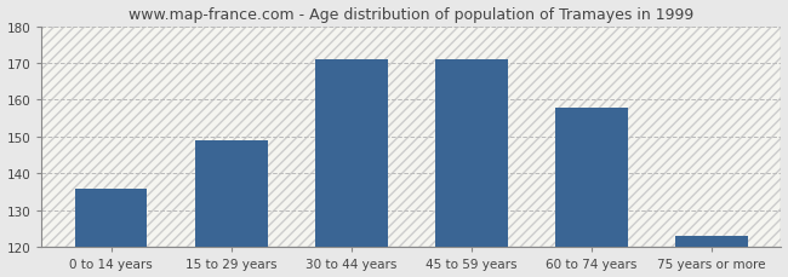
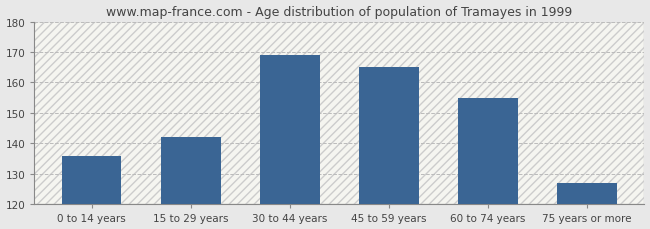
15 to 29 years: 149 -> 142
30 to 44 years: 171 -> 169
45 to 59 years: 171 -> 165
60 to 74 years: 158 -> 155
75 years or more: 123 -> 127
